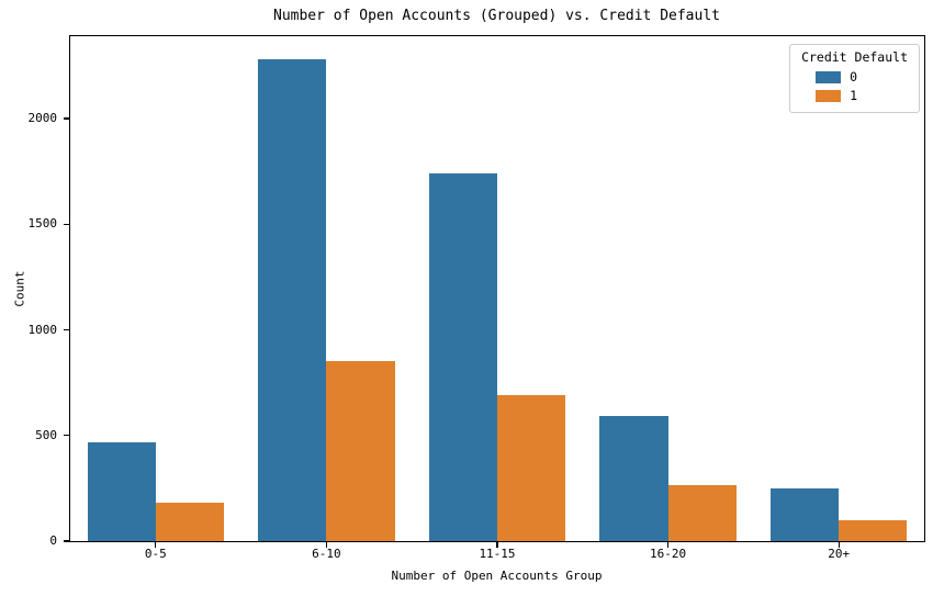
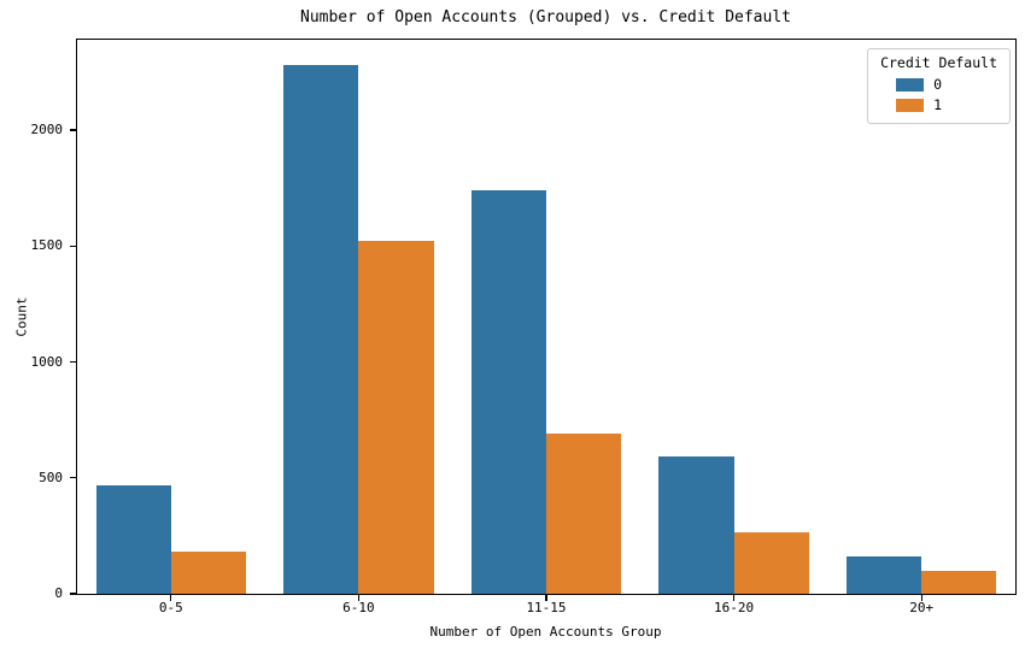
1/6-10: 850 -> 1520
0/20+: 250 -> 160
